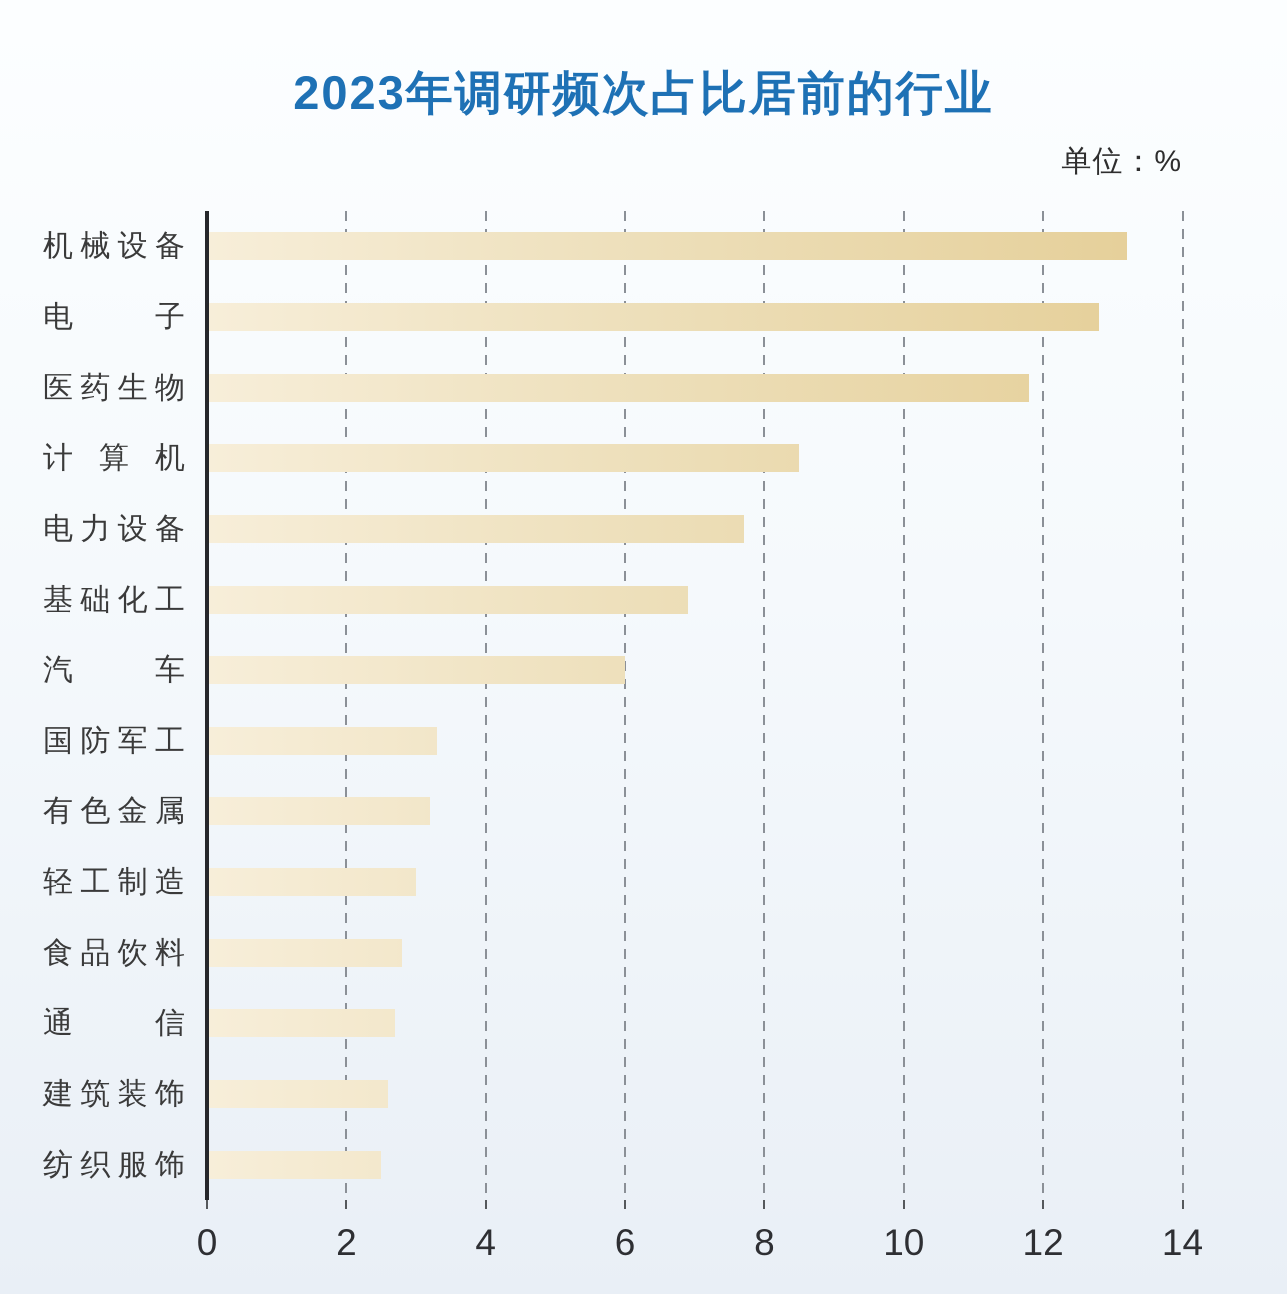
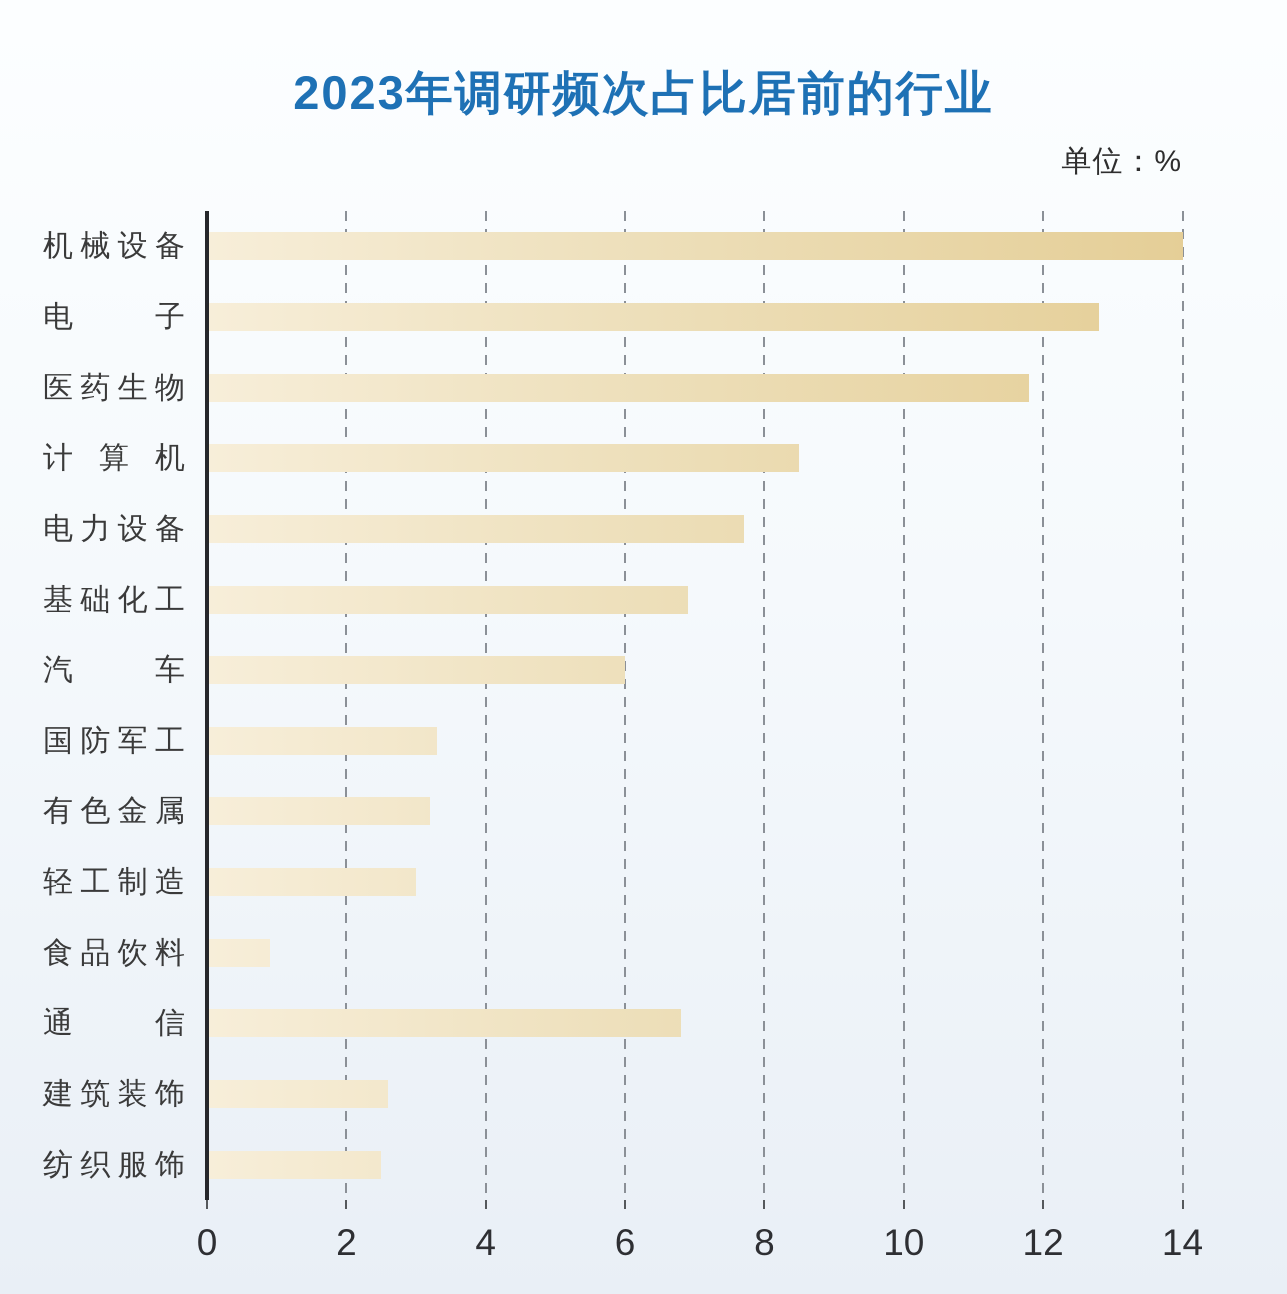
机械设备: 13.2 -> 14.0
食品饮料: 2.8 -> 0.9
通信: 2.7 -> 6.8
